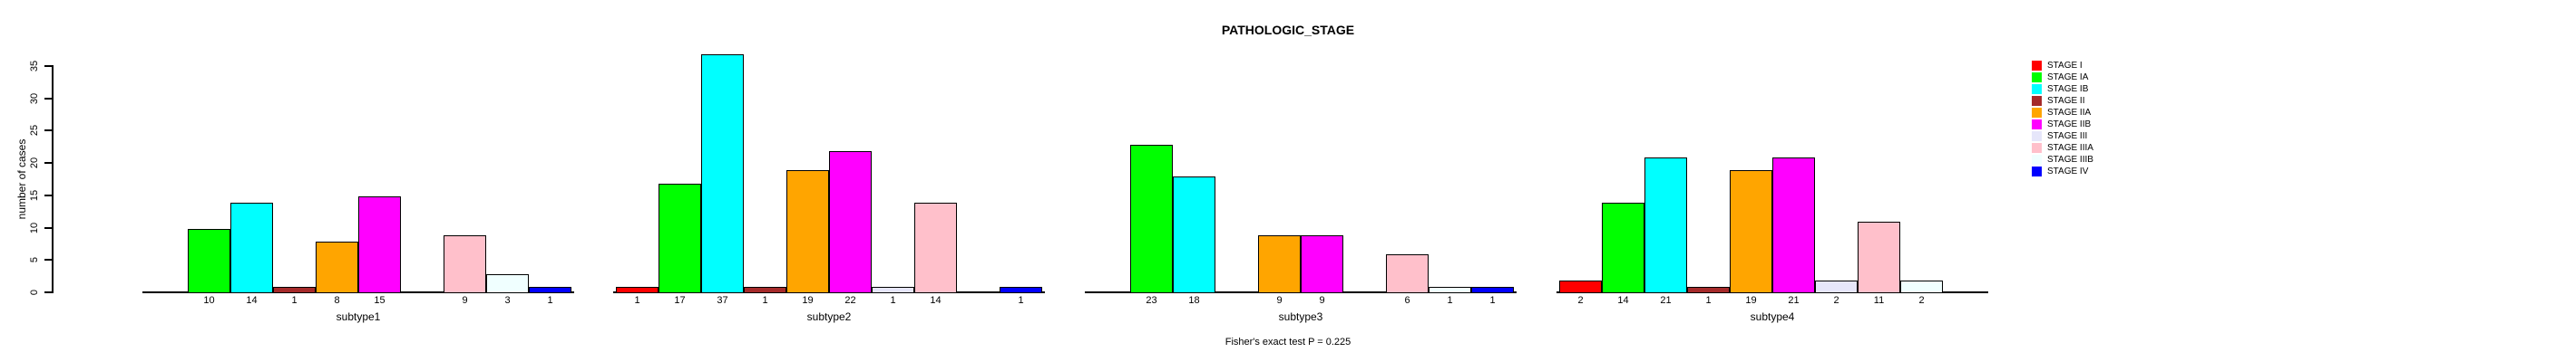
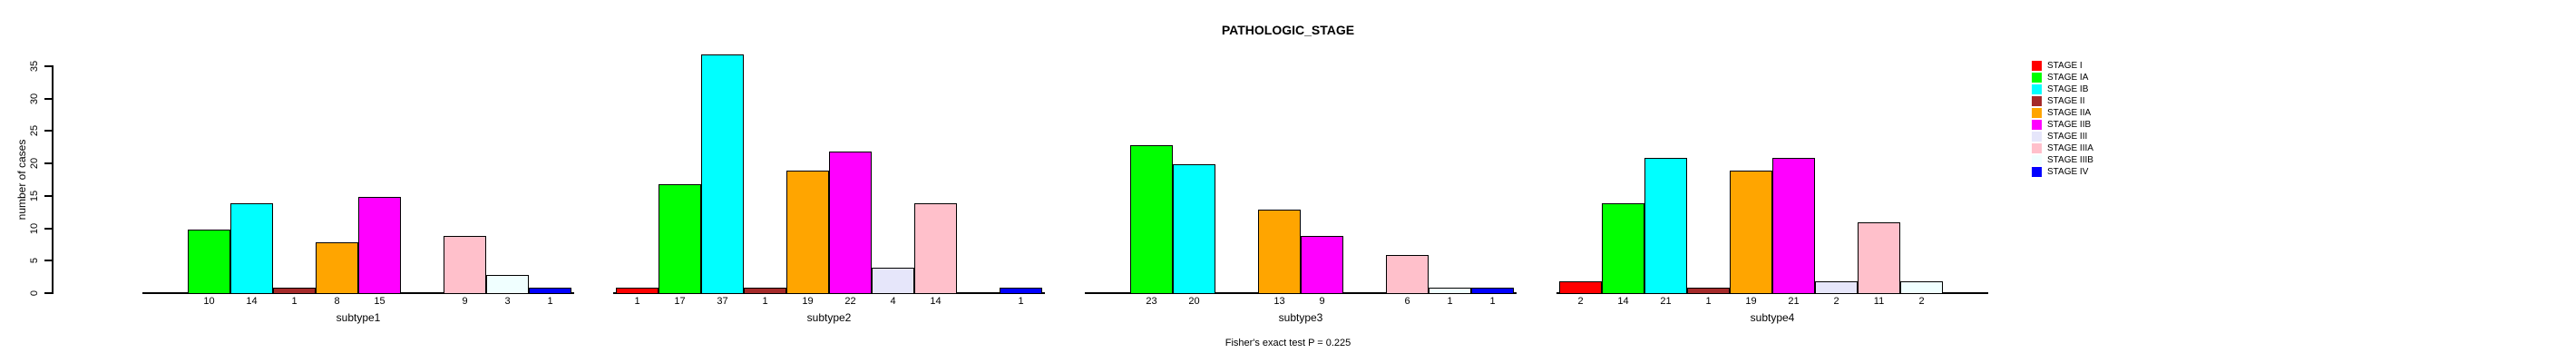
STAGE III/subtype2: 1 -> 4
STAGE IB/subtype3: 18 -> 20
STAGE IIA/subtype3: 9 -> 13
